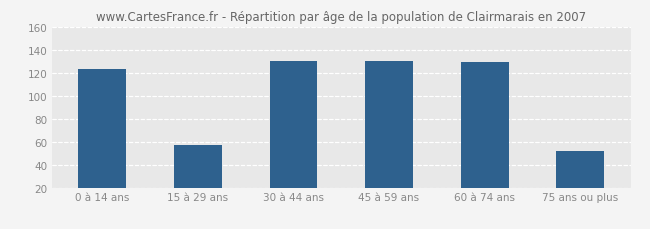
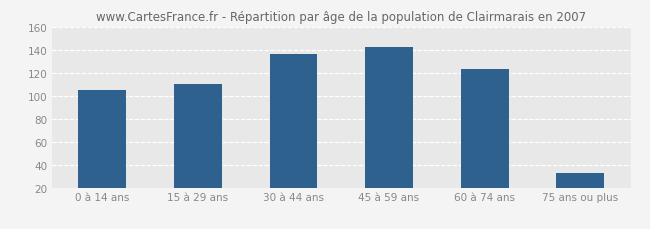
0 à 14 ans: 123 -> 105
15 à 29 ans: 57 -> 110
30 à 44 ans: 130 -> 136
45 à 59 ans: 130 -> 142
60 à 74 ans: 129 -> 123
75 ans ou plus: 52 -> 33
